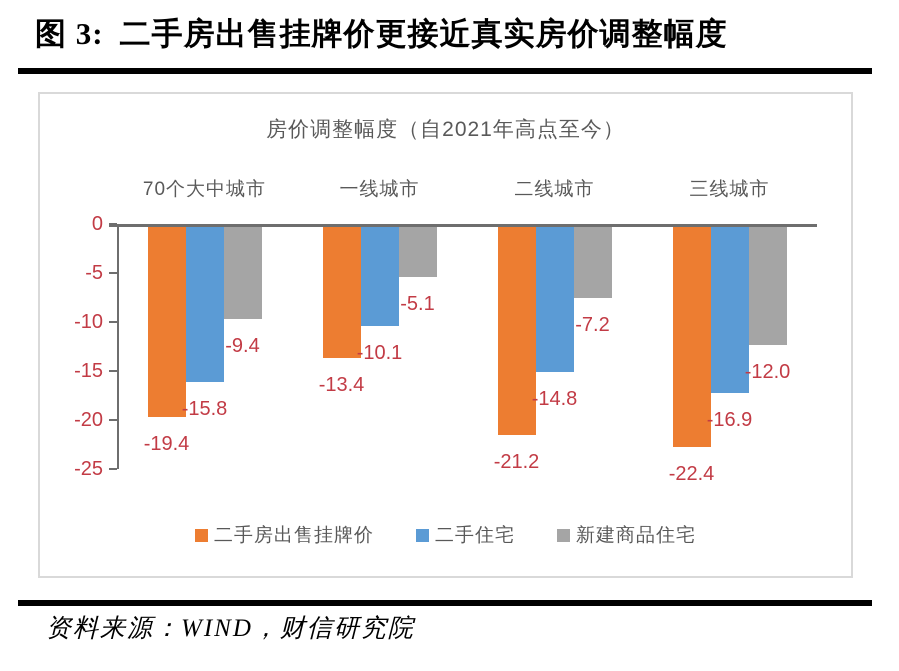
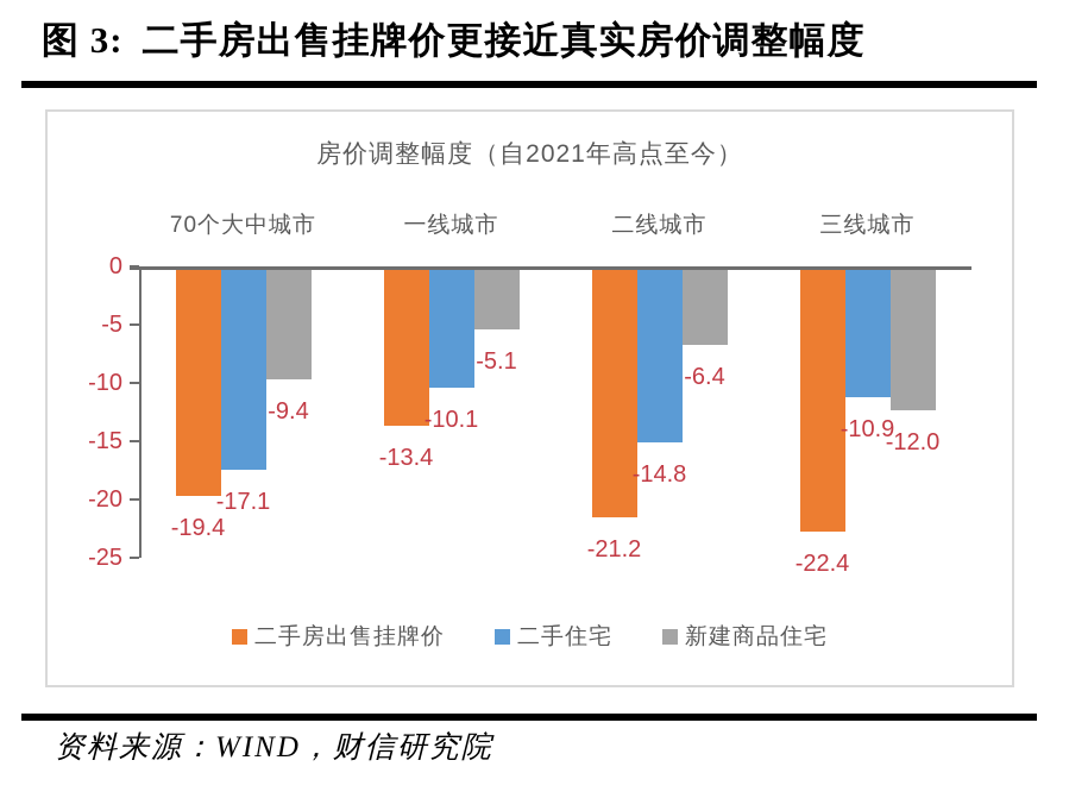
二手住宅/70个大中城市: -15.8 -> -17.1
新建商品住宅/二线城市: -7.2 -> -6.4
二手住宅/三线城市: -16.9 -> -10.9
